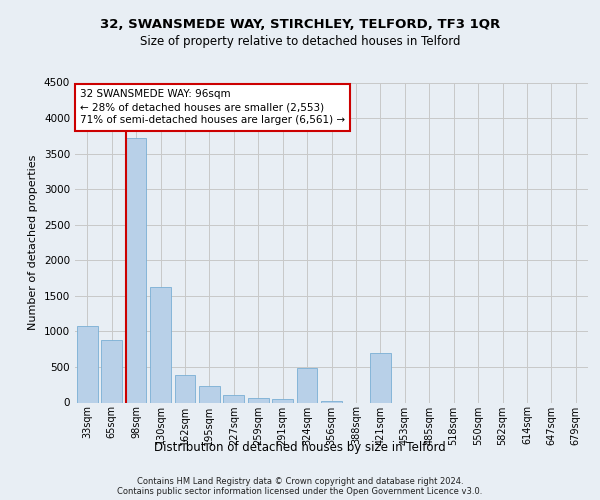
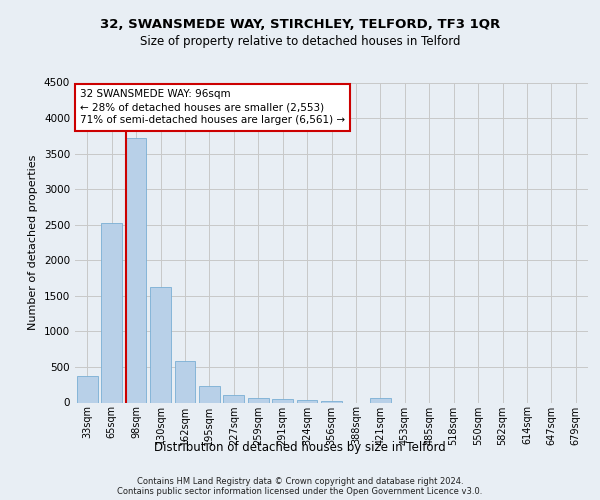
33sqm: 1080 -> 370
65sqm: 880 -> 2520
162sqm: 380 -> 590
324sqm: 480 -> 30
421sqm: 700 -> 60
